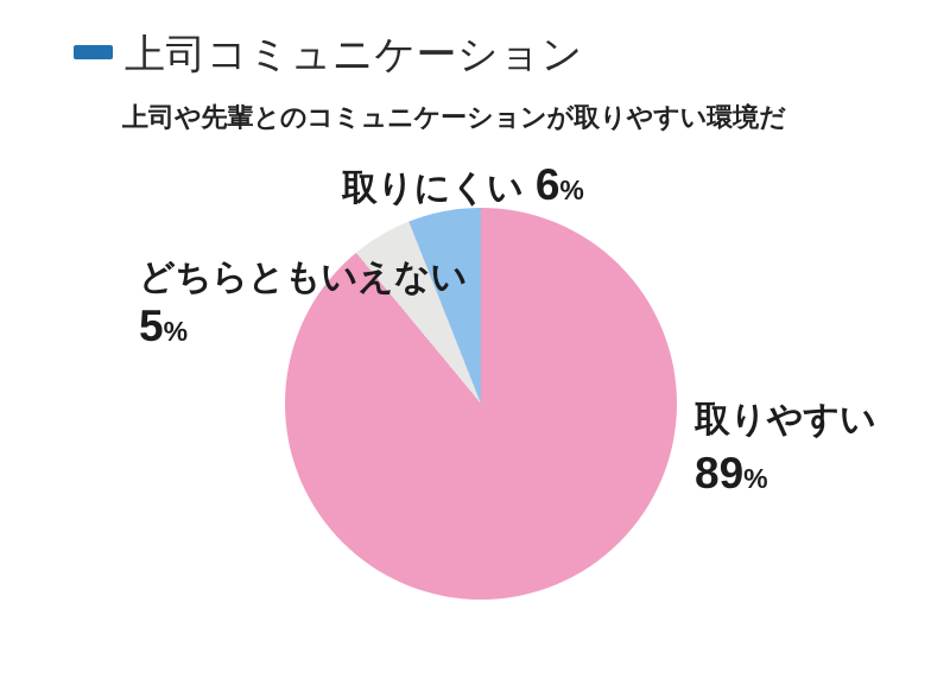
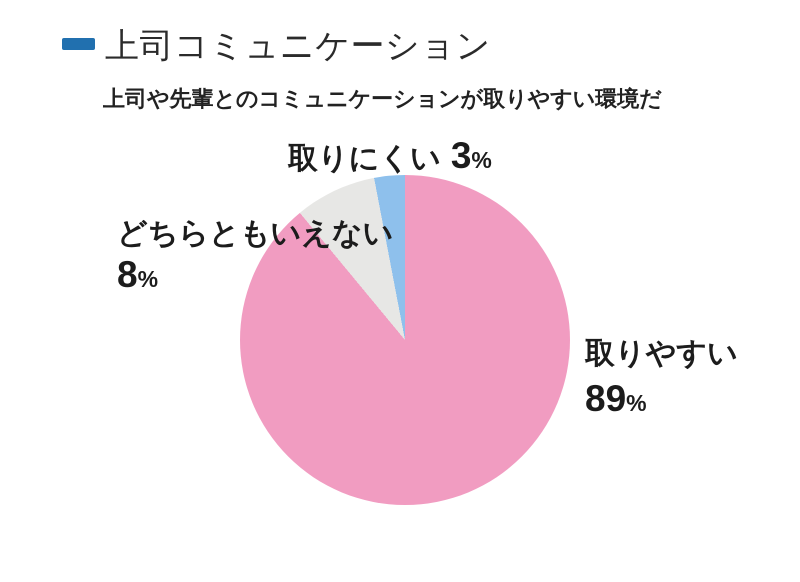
どちらともいえない: 5 -> 8
取りにくい: 6 -> 3
